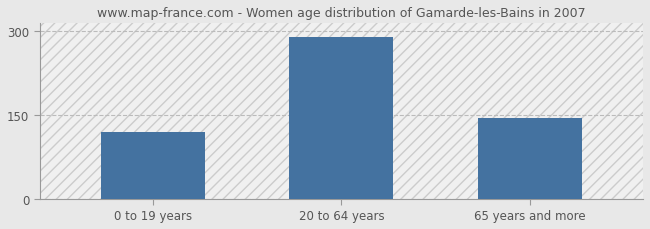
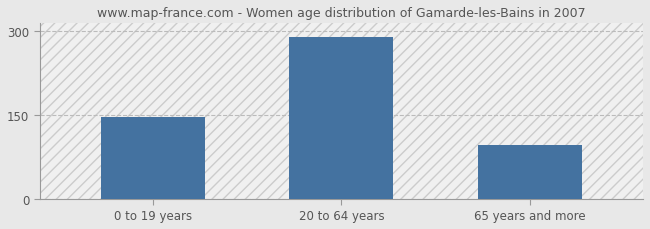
0 to 19 years: 120 -> 146
65 years and more: 145 -> 96
